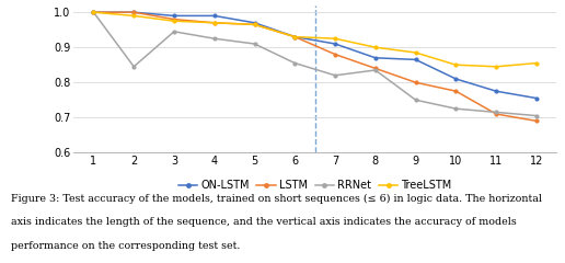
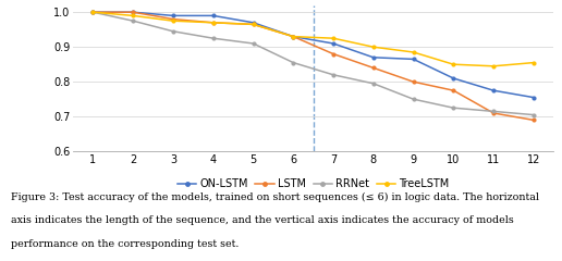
RRNet/2: 0.845 -> 0.975
RRNet/8: 0.835 -> 0.795
